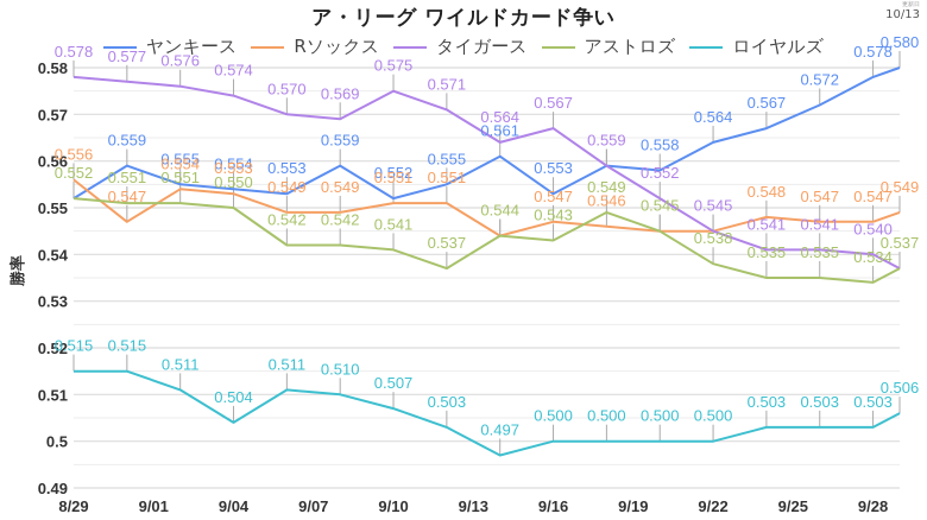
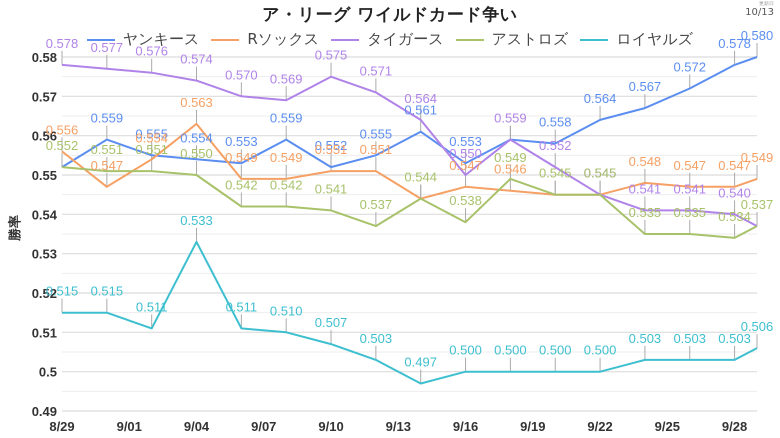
Rソックス/9/04: 0.553 -> 0.563
ロイヤルズ/9/04: 0.504 -> 0.533
タイガース/9/16: 0.567 -> 0.550
アストロズ/9/16: 0.543 -> 0.538
アストロズ/9/22: 0.538 -> 0.545
